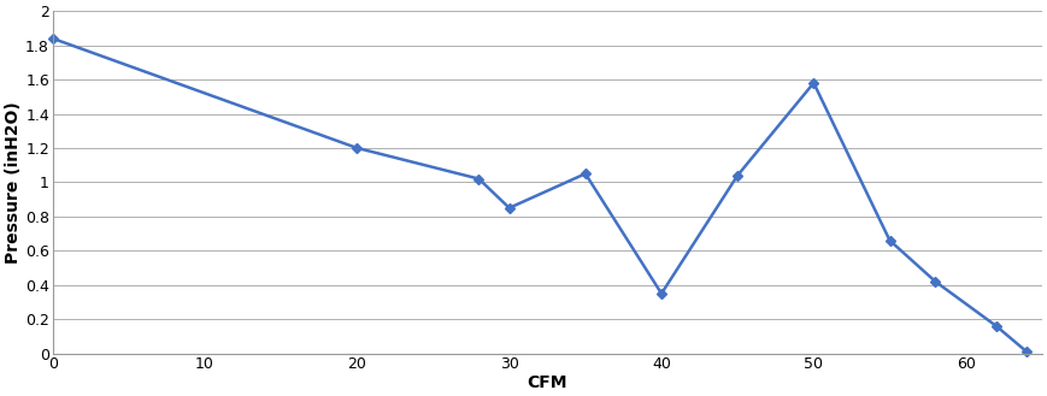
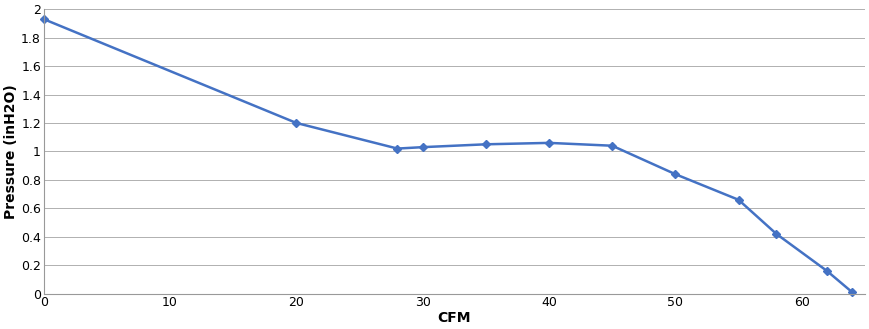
0: 1.84 -> 1.93
30: 0.85 -> 1.03
40: 0.35 -> 1.06
50: 1.58 -> 0.84
